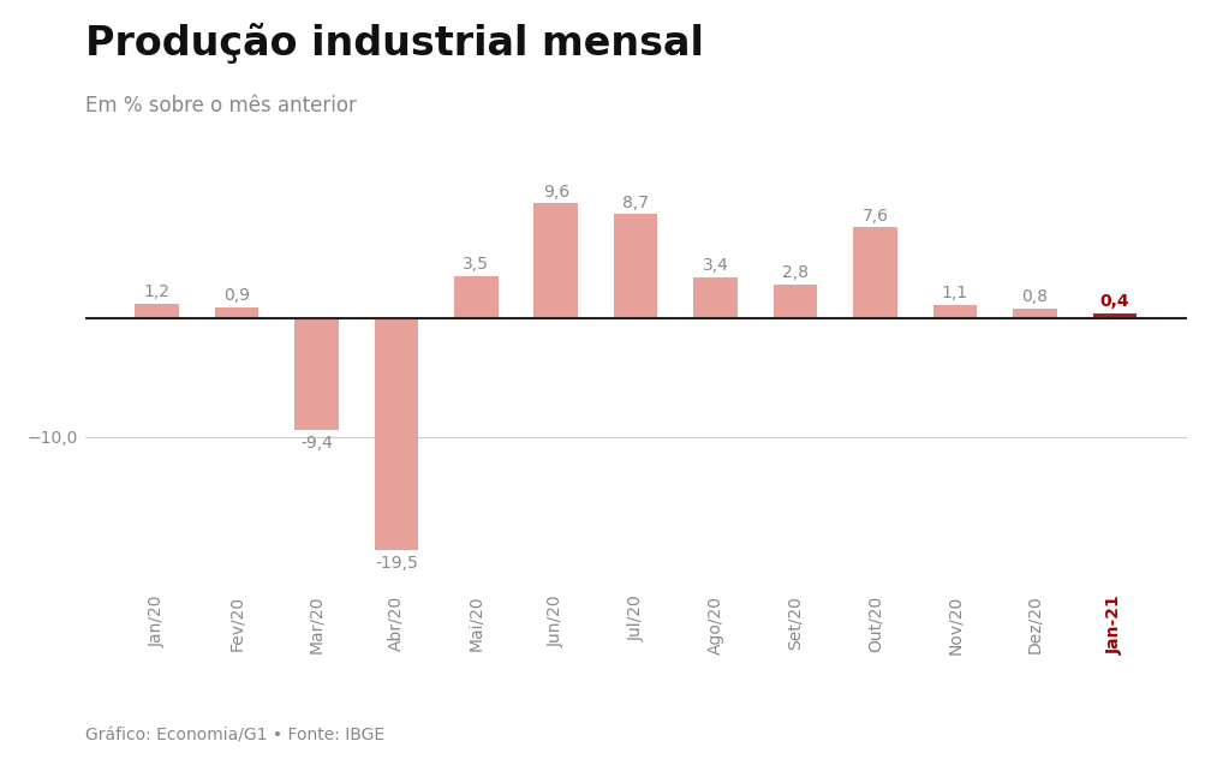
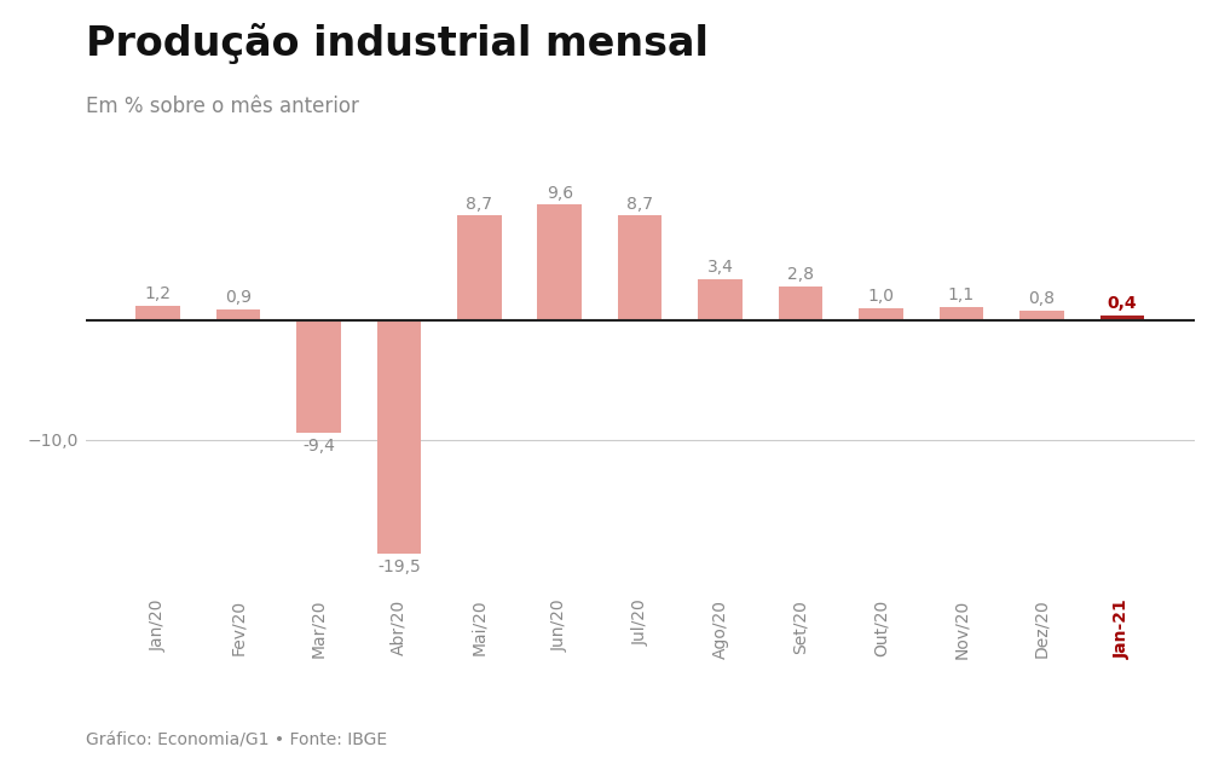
Mai/20: 3,5 -> 8,7
Out/20: 7,6 -> 1,0
